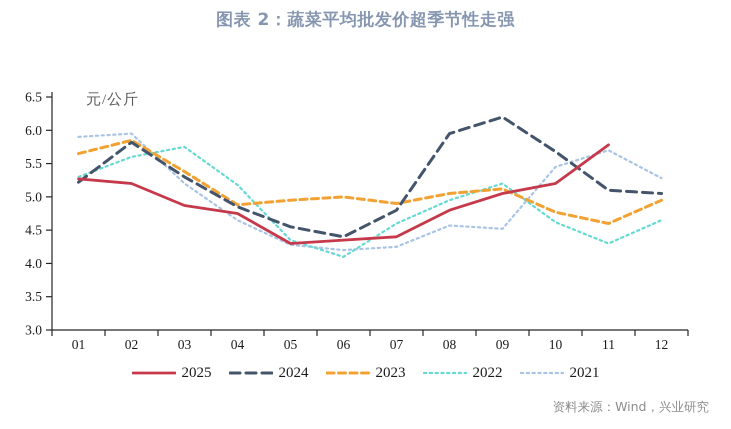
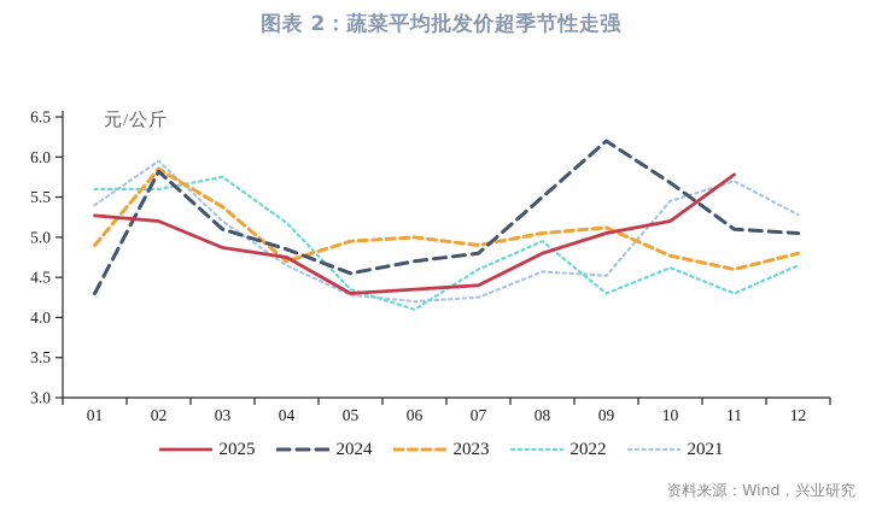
2024/01: 5.2 -> 4.3
2023/01: 5.7 -> 4.9
2022/01: 5.3 -> 5.6
2021/01: 5.9 -> 5.4
2024/03: 5.3 -> 5.1
2023/04: 4.9 -> 4.7
2024/06: 4.4 -> 4.7
2024/08: 6.0 -> 5.5
2022/09: 5.2 -> 4.3
2023/12: 5.0 -> 4.8
